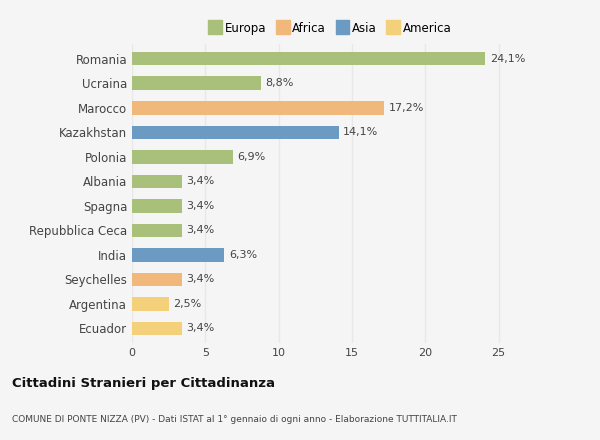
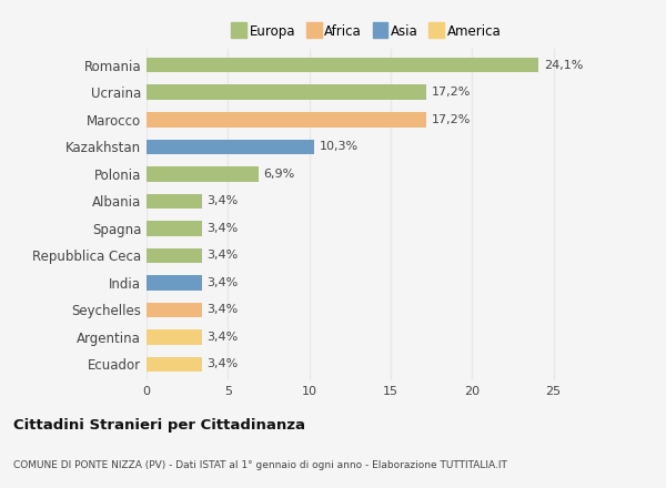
Ucraina: 8,8% -> 17,2%
Kazakhstan: 14,1% -> 10,3%
India: 6,3% -> 3,4%
Argentina: 2,5% -> 3,4%
